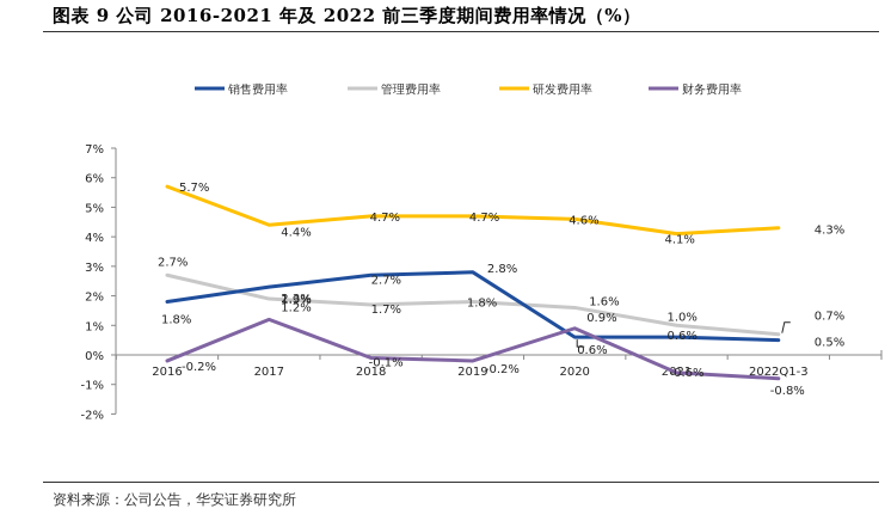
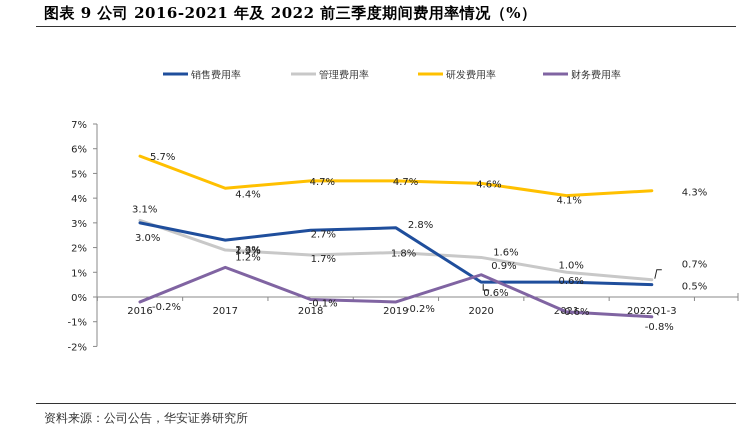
销售费用率/2016: 1.8% -> 3.0%
管理费用率/2016: 2.7% -> 3.1%
